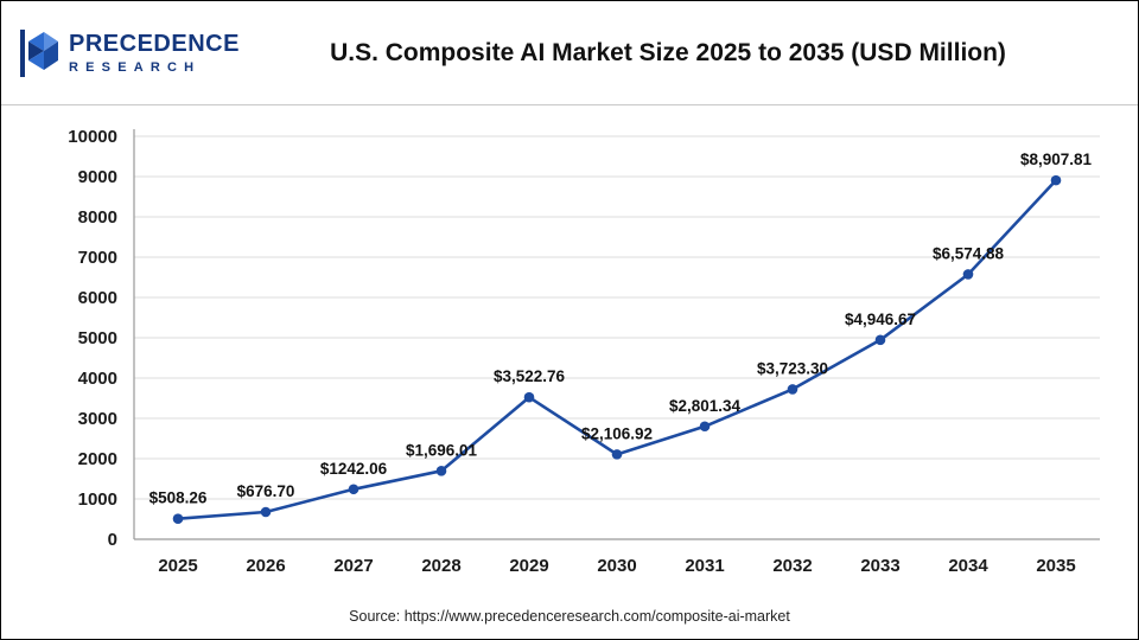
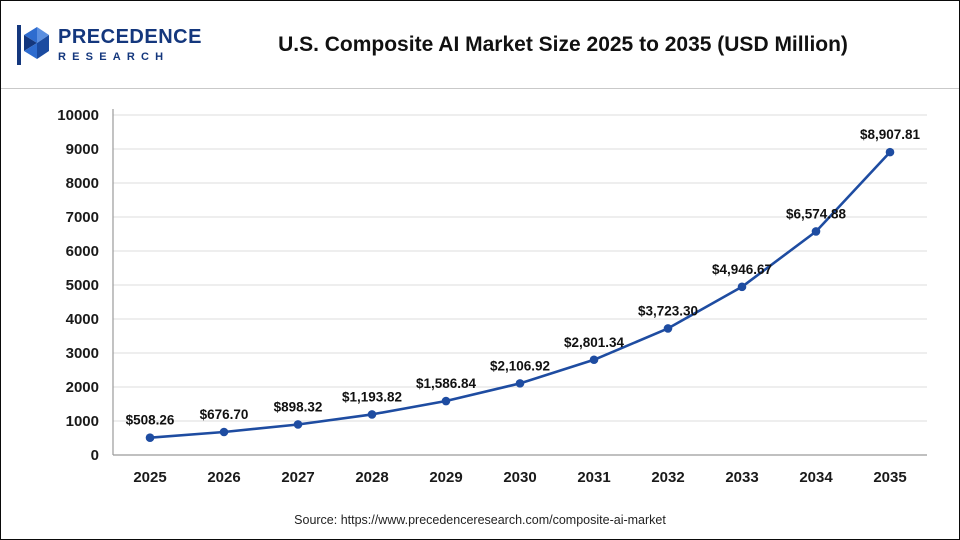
2027: $1242.06 -> $898.32
2028: $1,696.01 -> $1,193.82
2029: $3,522.76 -> $1,586.84
